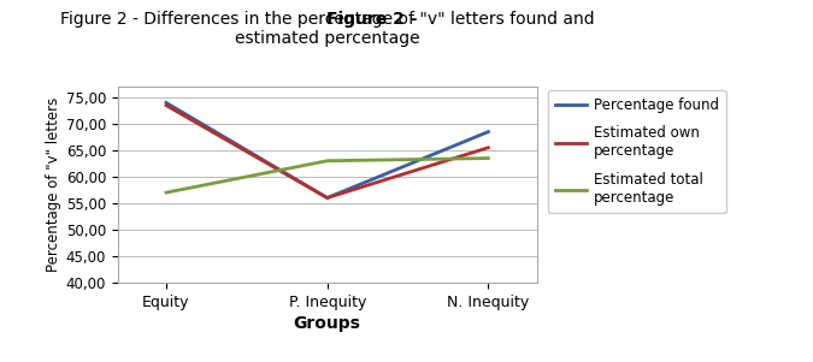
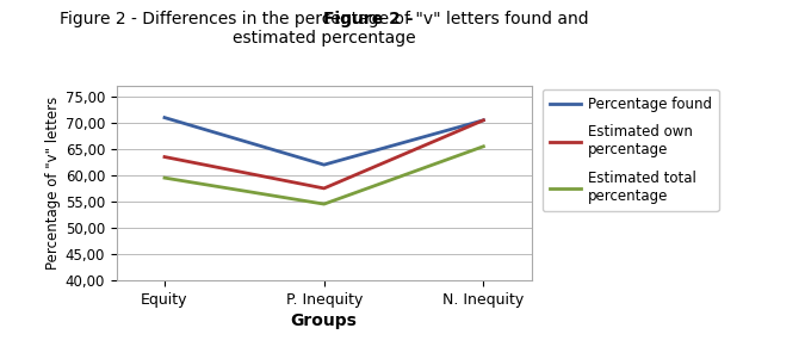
Percentage found/Equity: 74,0 -> 71,0
Estimated own percentage/Equity: 73,5 -> 63,5
Estimated total percentage/Equity: 57,0 -> 59,5
Percentage found/P. Inequity: 56,0 -> 62,0
Estimated own percentage/P. Inequity: 56,0 -> 57,5
Estimated total percentage/P. Inequity: 63,0 -> 54,5
Percentage found/N. Inequity: 68,5 -> 70,5
Estimated own percentage/N. Inequity: 65,5 -> 70,5
Estimated total percentage/N. Inequity: 63,5 -> 65,5
